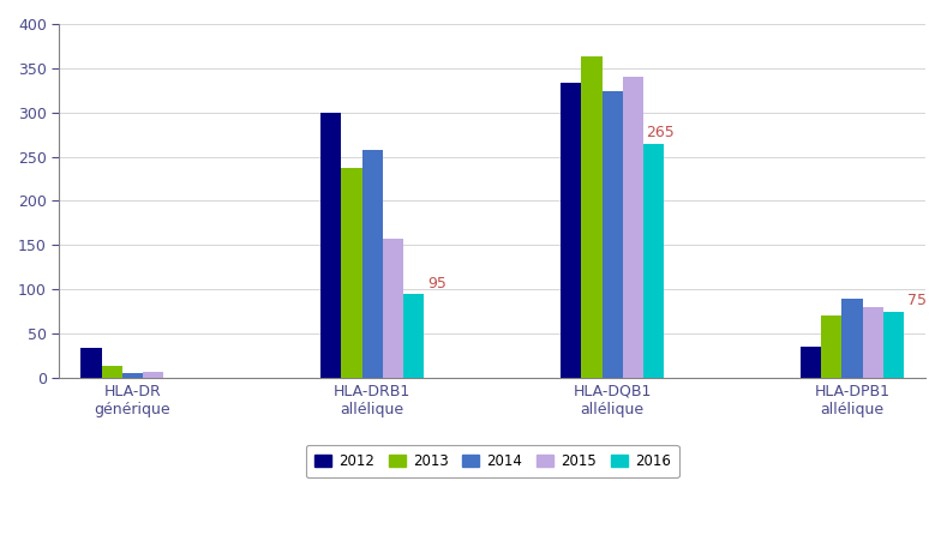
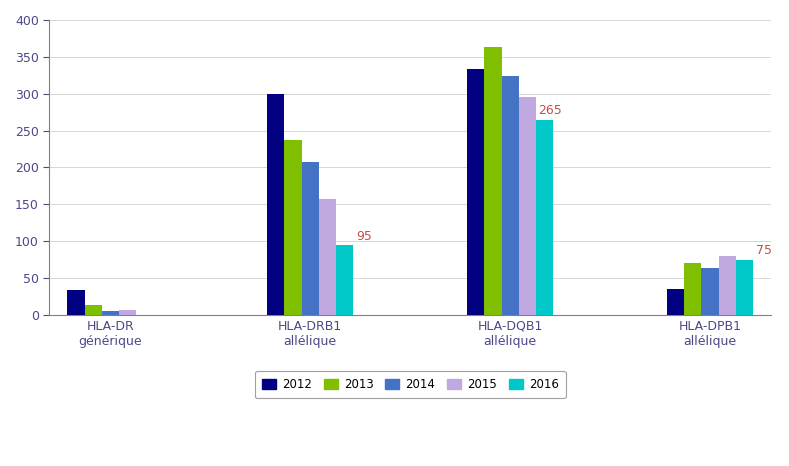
2014/HLA-DRB1 allélique: 258 -> 207
2015/HLA-DQB1 allélique: 340 -> 296
2014/HLA-DPB1 allélique: 90 -> 64
